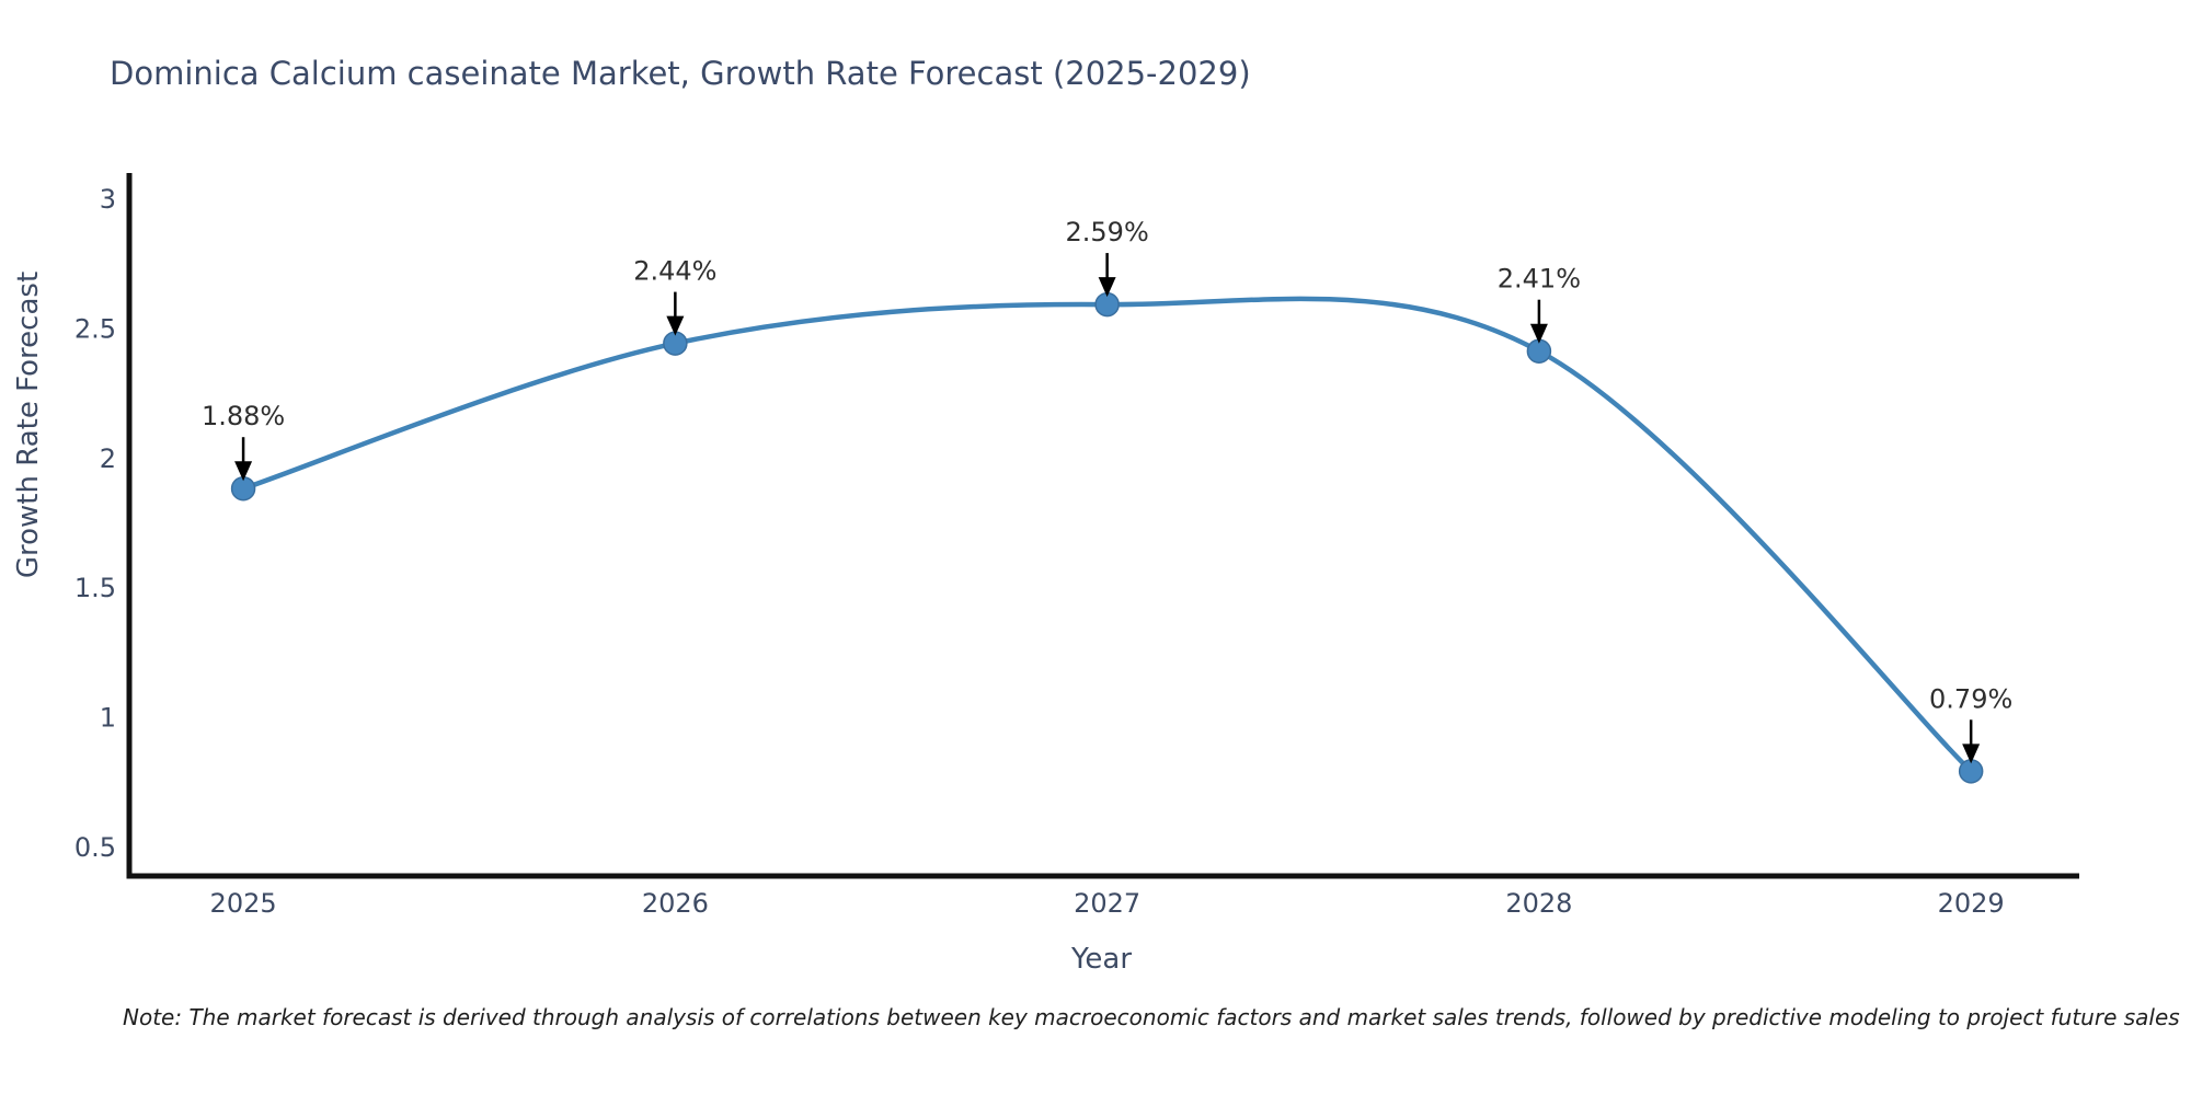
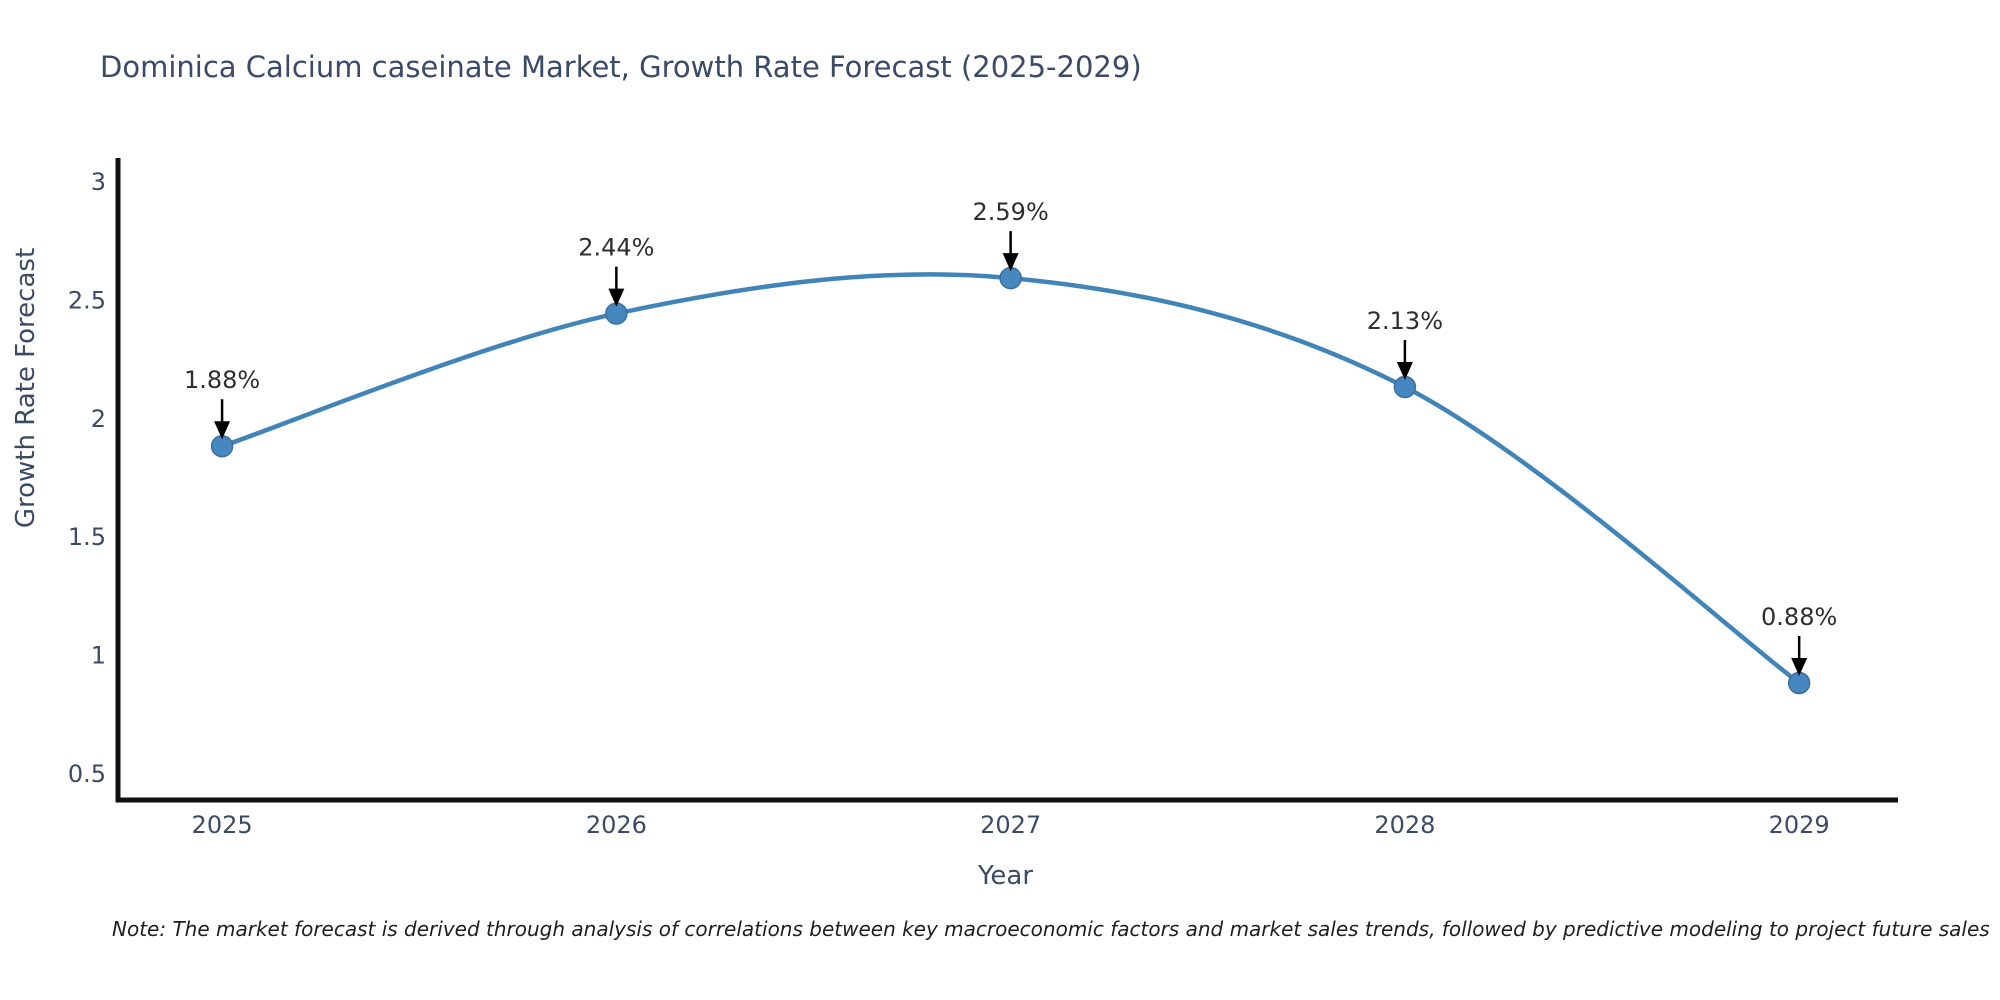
2028: 2.41% -> 2.13%
2029: 0.79% -> 0.88%
